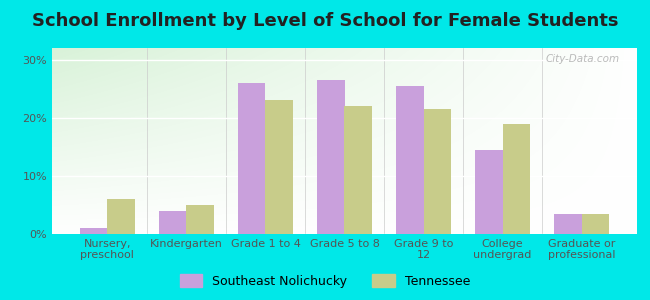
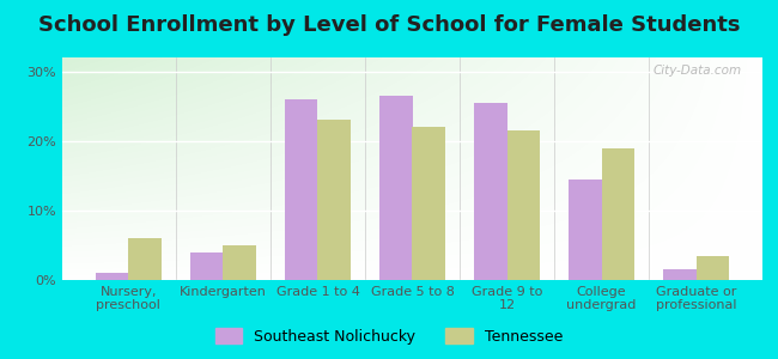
Southeast Nolichucky/Graduate or professional: 3.4% -> 1.5%
